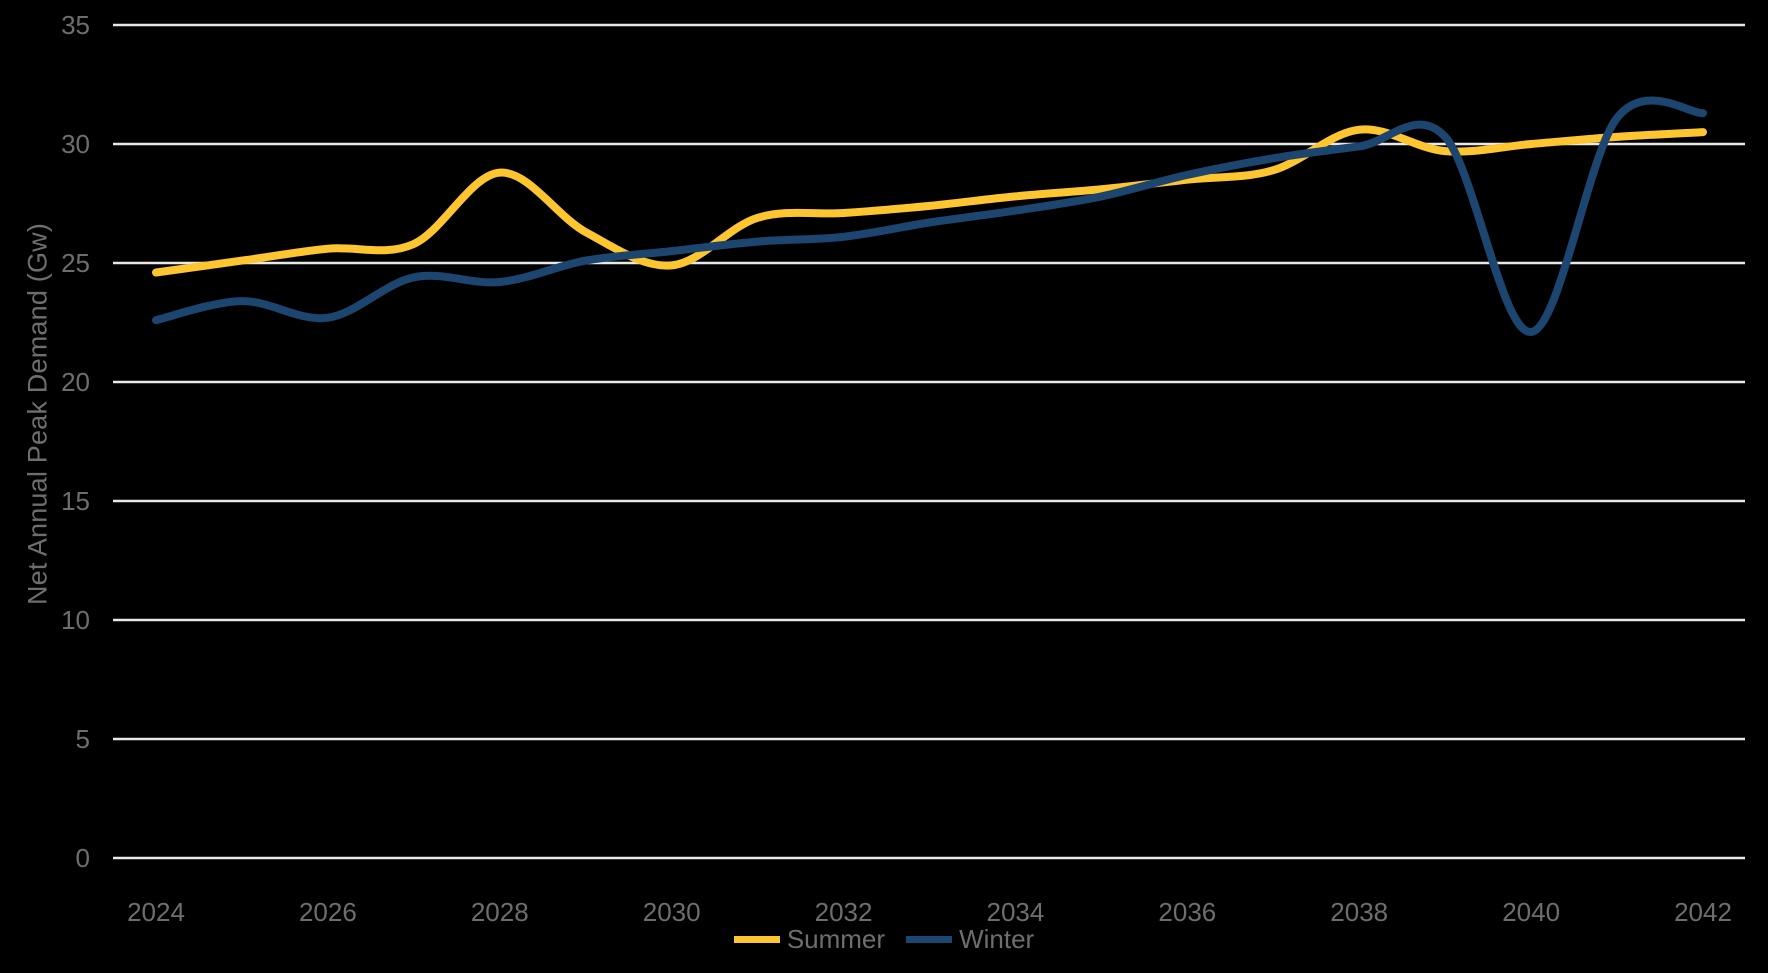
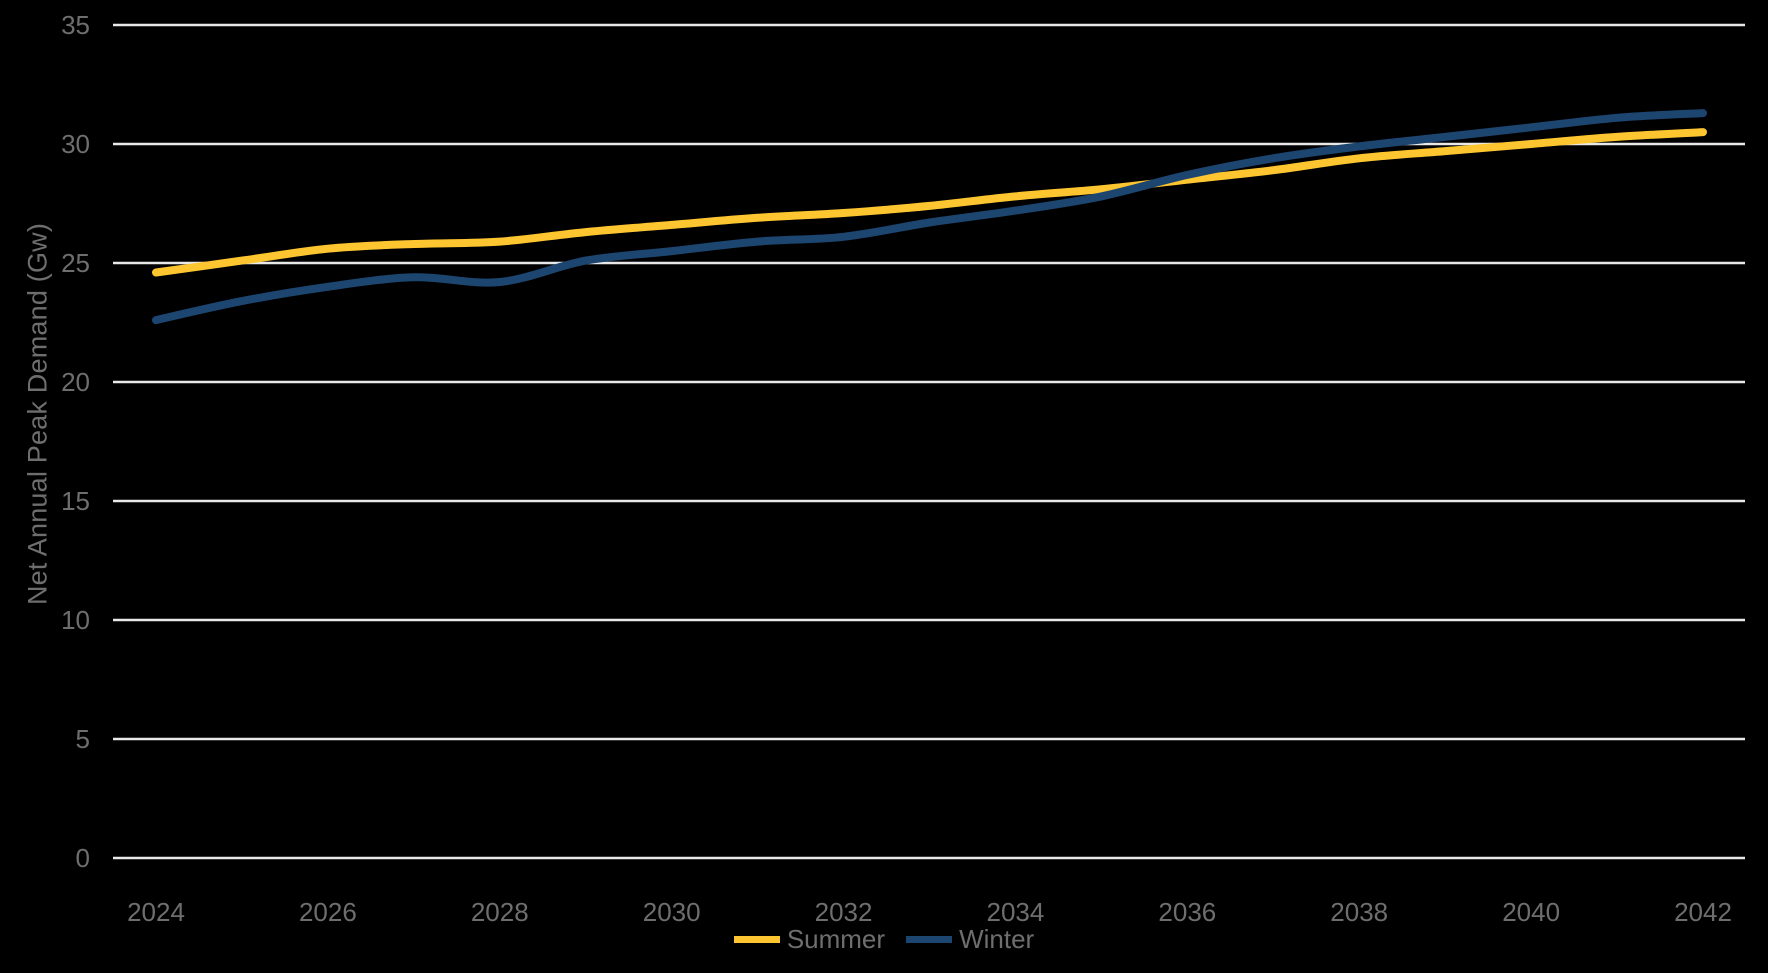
Winter/2026: 22.7 -> 24.0
Summer/2028: 28.8 -> 25.9
Summer/2030: 24.9 -> 26.6
Summer/2038: 30.6 -> 29.4
Winter/2040: 22.1 -> 30.7
